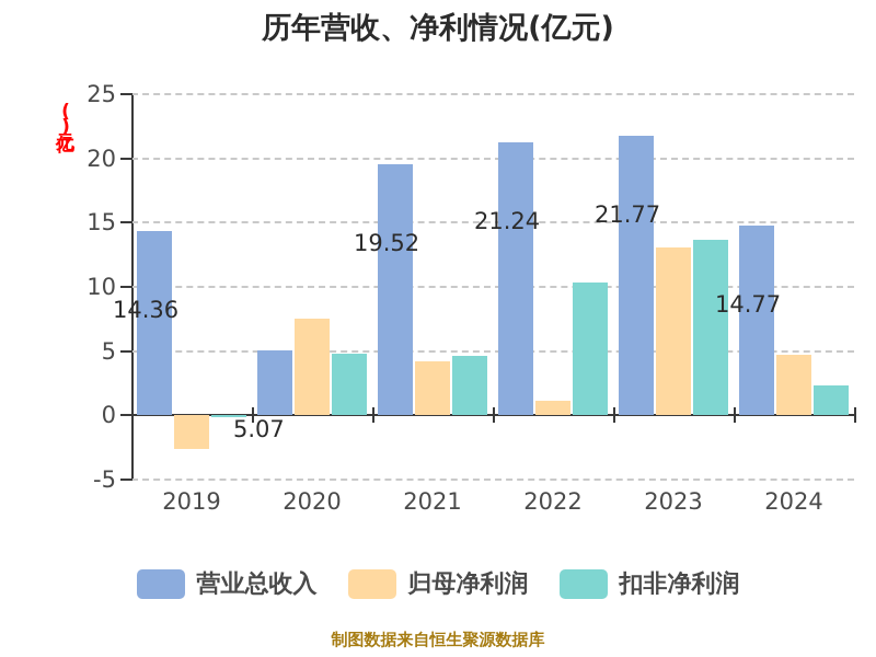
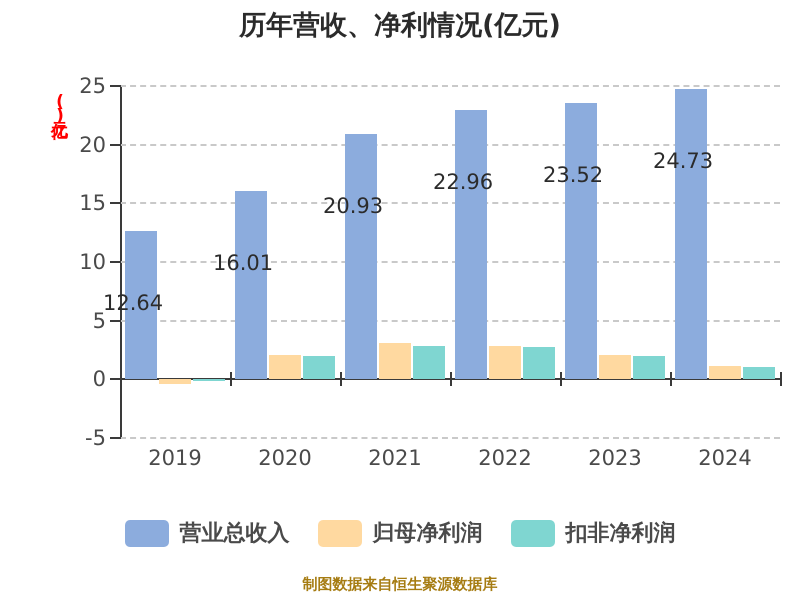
营业总收入/2019: 14.36 -> 12.64
归母净利润/2019: -2.6 -> -0.4
营业总收入/2020: 5.07 -> 16.01
归母净利润/2020: 7.5 -> 2.1
扣非净利润/2020: 4.8 -> 2.0
营业总收入/2021: 19.52 -> 20.93
归母净利润/2021: 4.2 -> 3.1
扣非净利润/2021: 4.6 -> 2.9
营业总收入/2022: 21.24 -> 22.96
归母净利润/2022: 1.1 -> 2.9
扣非净利润/2022: 10.3 -> 2.8
营业总收入/2023: 21.77 -> 23.52
归母净利润/2023: 13.1 -> 2.1
扣非净利润/2023: 13.7 -> 2.0
营业总收入/2024: 14.77 -> 24.73
归母净利润/2024: 4.7 -> 1.1
扣非净利润/2024: 2.3 -> 1.1
